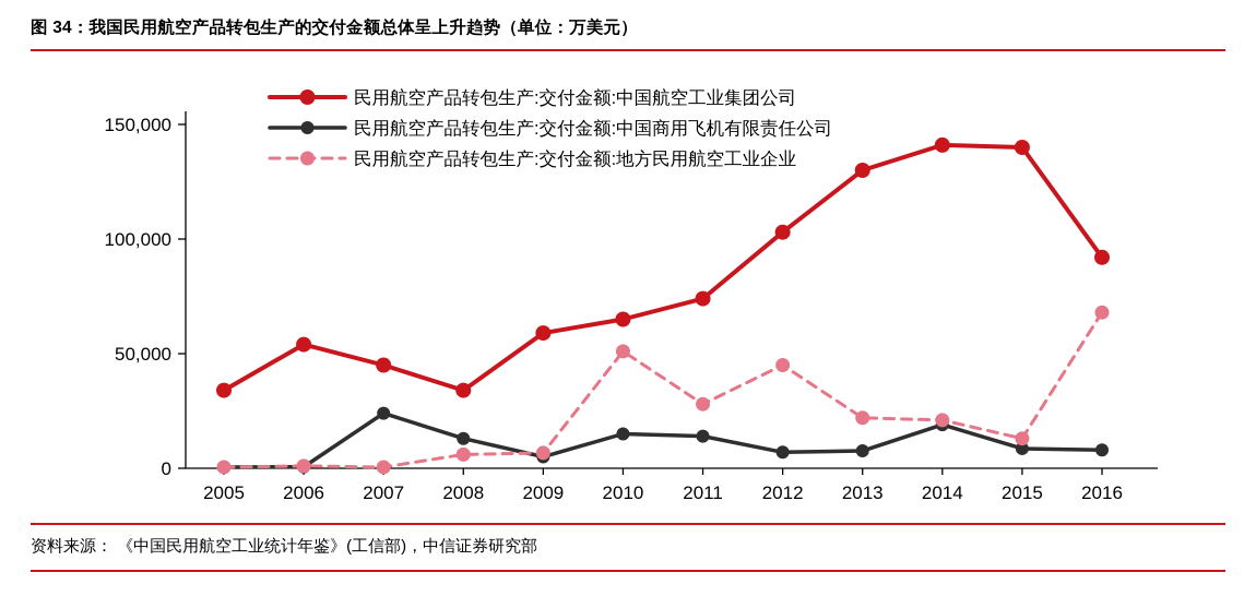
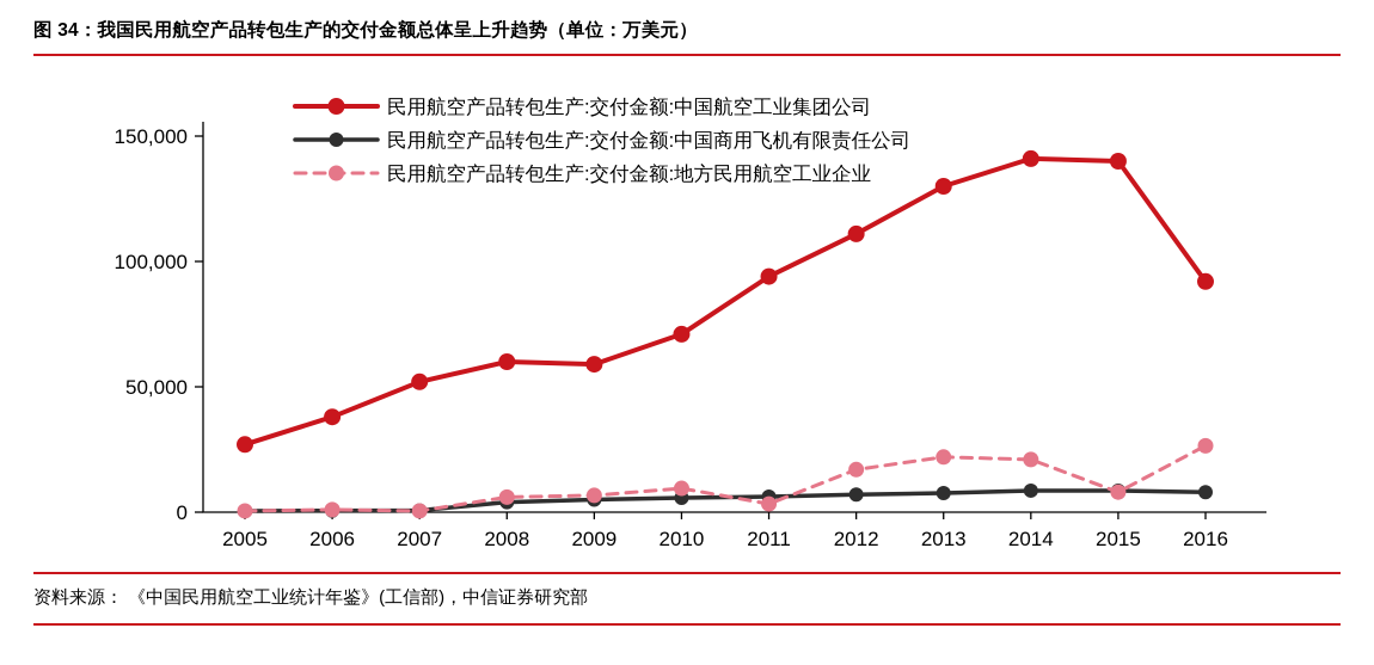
民用航空产品转包生产:交付金额:中国航空工业集团公司/2005: 34000 -> 27000
民用航空产品转包生产:交付金额:中国航空工业集团公司/2006: 54000 -> 38000
民用航空产品转包生产:交付金额:中国航空工业集团公司/2007: 45000 -> 52000
民用航空产品转包生产:交付金额:中国商用飞机有限责任公司/2007: 24000 -> 1000
民用航空产品转包生产:交付金额:中国航空工业集团公司/2008: 34000 -> 60000
民用航空产品转包生产:交付金额:中国商用飞机有限责任公司/2008: 13000 -> 4000
民用航空产品转包生产:交付金额:中国航空工业集团公司/2010: 65000 -> 71000
民用航空产品转包生产:交付金额:中国商用飞机有限责任公司/2010: 15000 -> 6000
民用航空产品转包生产:交付金额:地方民用航空工业企业/2010: 51000 -> 10000
民用航空产品转包生产:交付金额:中国航空工业集团公司/2011: 74000 -> 94000
民用航空产品转包生产:交付金额:中国商用飞机有限责任公司/2011: 14000 -> 6000
民用航空产品转包生产:交付金额:地方民用航空工业企业/2011: 28000 -> 3000
民用航空产品转包生产:交付金额:中国航空工业集团公司/2012: 103000 -> 111000
民用航空产品转包生产:交付金额:地方民用航空工业企业/2012: 45000 -> 17000
民用航空产品转包生产:交付金额:中国商用飞机有限责任公司/2014: 19000 -> 9000
民用航空产品转包生产:交付金额:地方民用航空工业企业/2015: 13000 -> 8000
民用航空产品转包生产:交付金额:地方民用航空工业企业/2016: 68000 -> 26000
